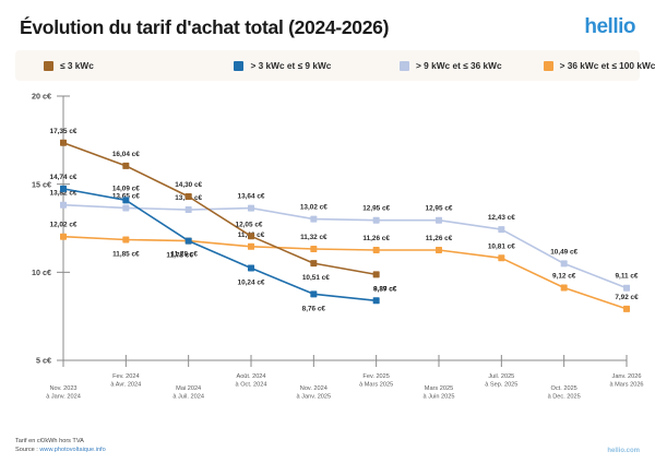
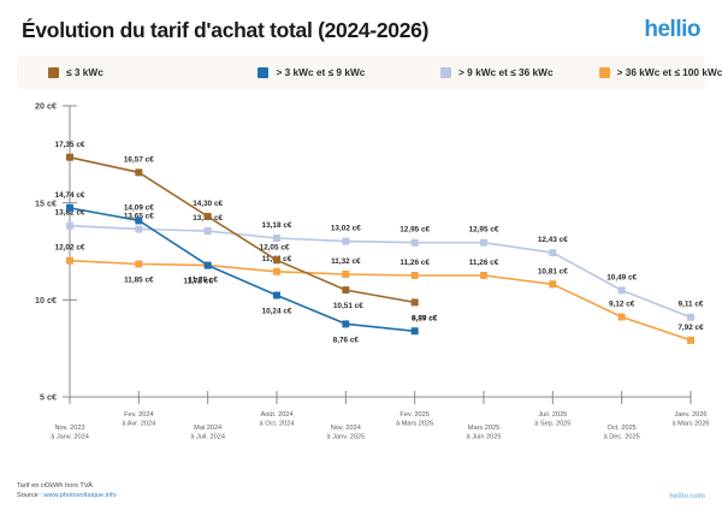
≤ 3 kWc/Fev. 2024 à Avr. 2024: 16,04 -> 16,57
> 9 kWc et ≤ 36 kWc/Août. 2024 à Oct. 2024: 13,64 -> 13,18
